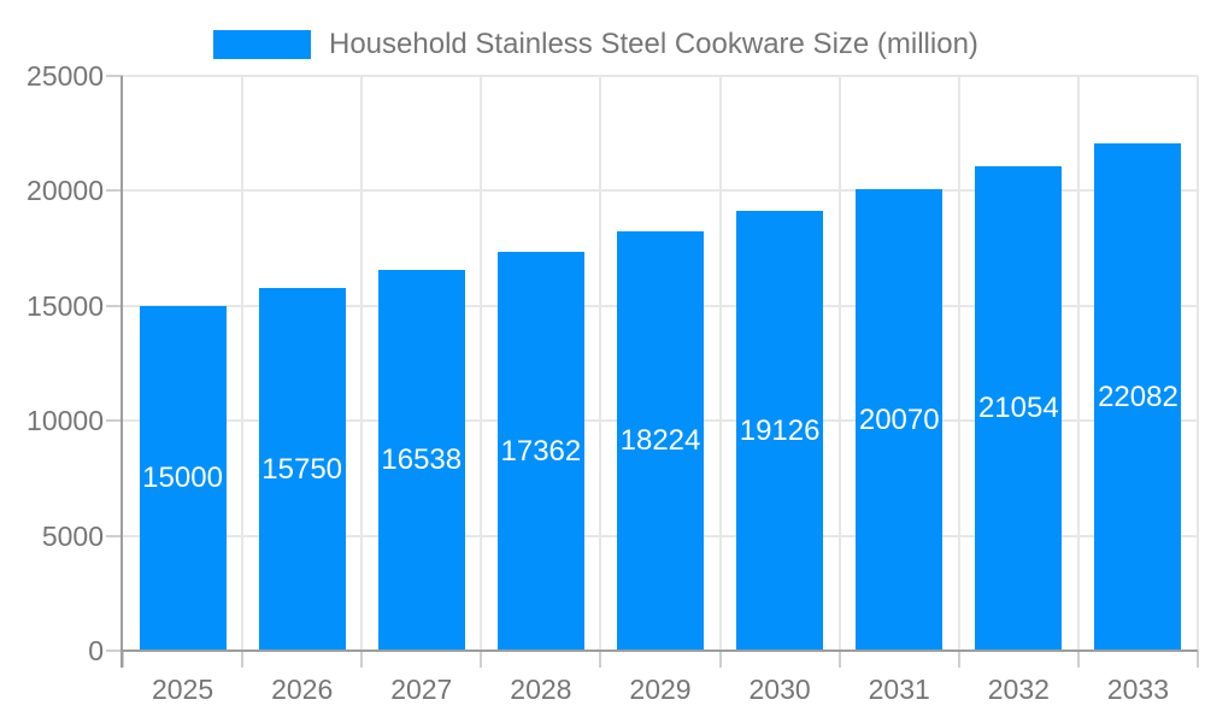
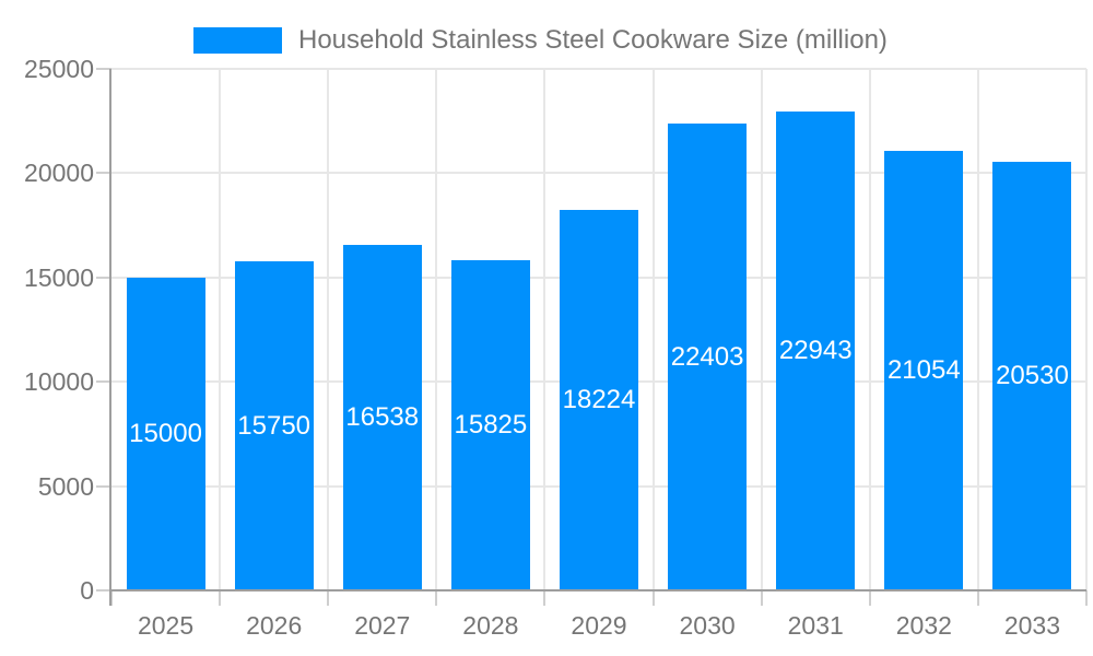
2028: 17362 -> 15825
2030: 19126 -> 22403
2031: 20070 -> 22943
2033: 22082 -> 20530
